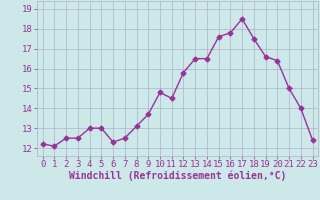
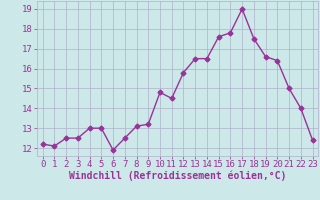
6: 12.3 -> 11.9
9: 13.7 -> 13.2
17: 18.5 -> 19.0
